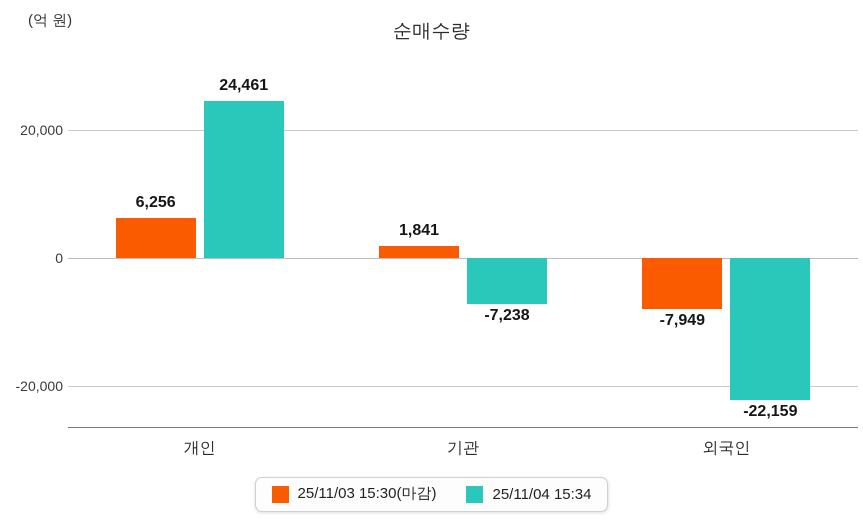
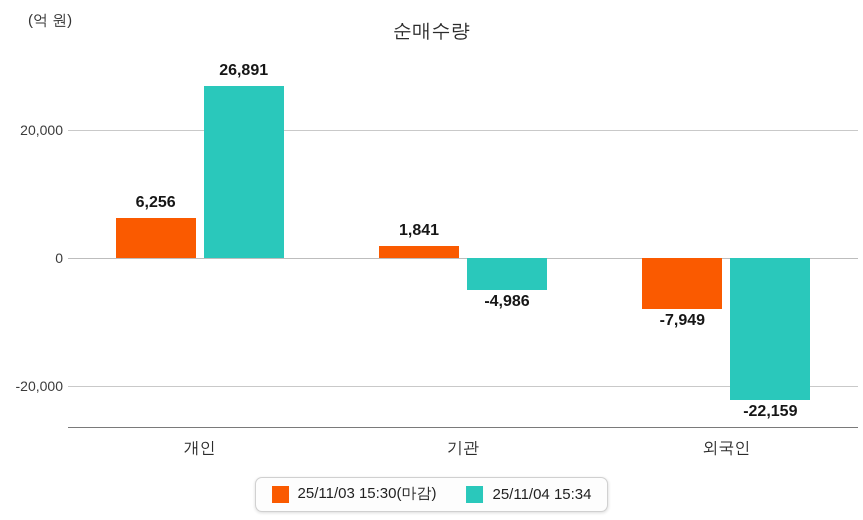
25/11/04 15:34/개인: 24,461 -> 26,891
25/11/04 15:34/기관: -7,238 -> -4,986
